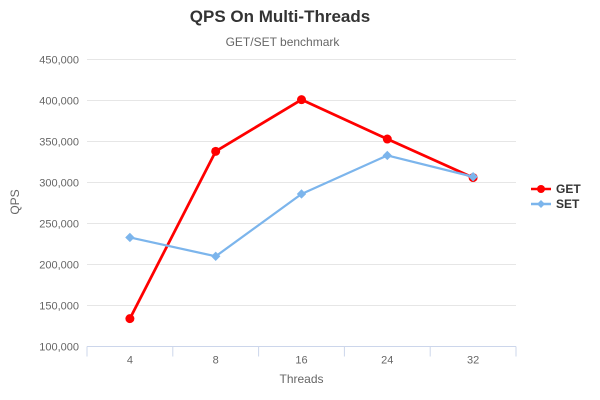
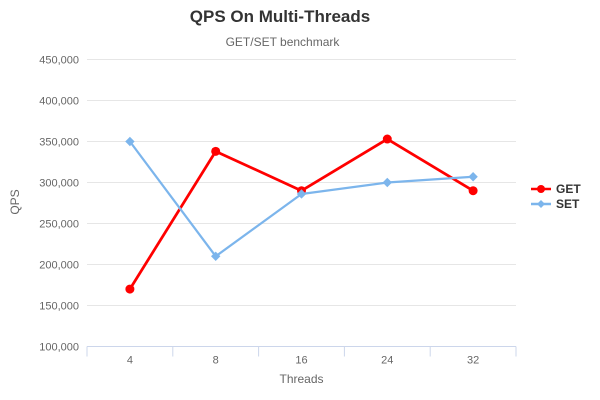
GET/4: 130000 -> 170000
SET/4: 230000 -> 350000
GET/16: 400000 -> 290000
SET/24: 330000 -> 300000
GET/32: 310000 -> 290000
